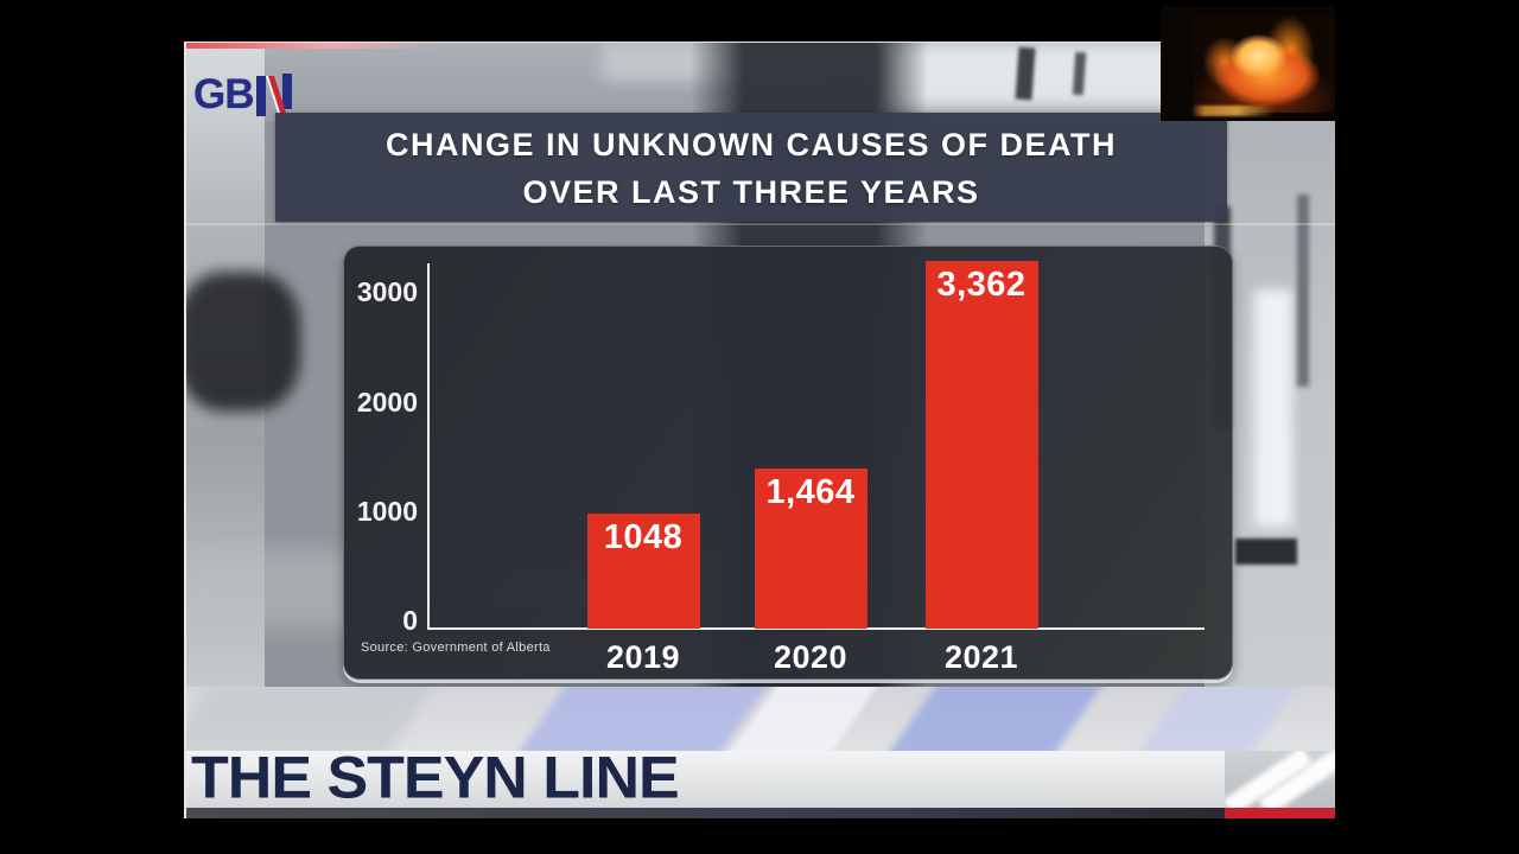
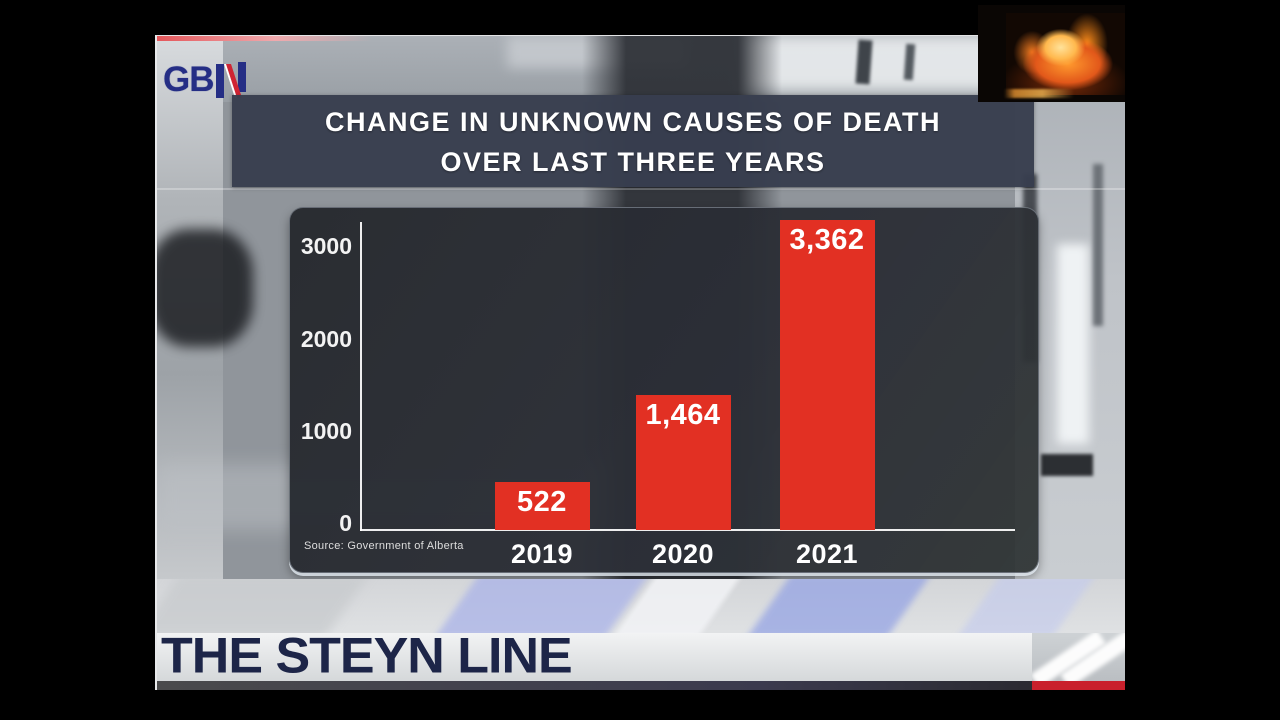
2019: 1048 -> 522
